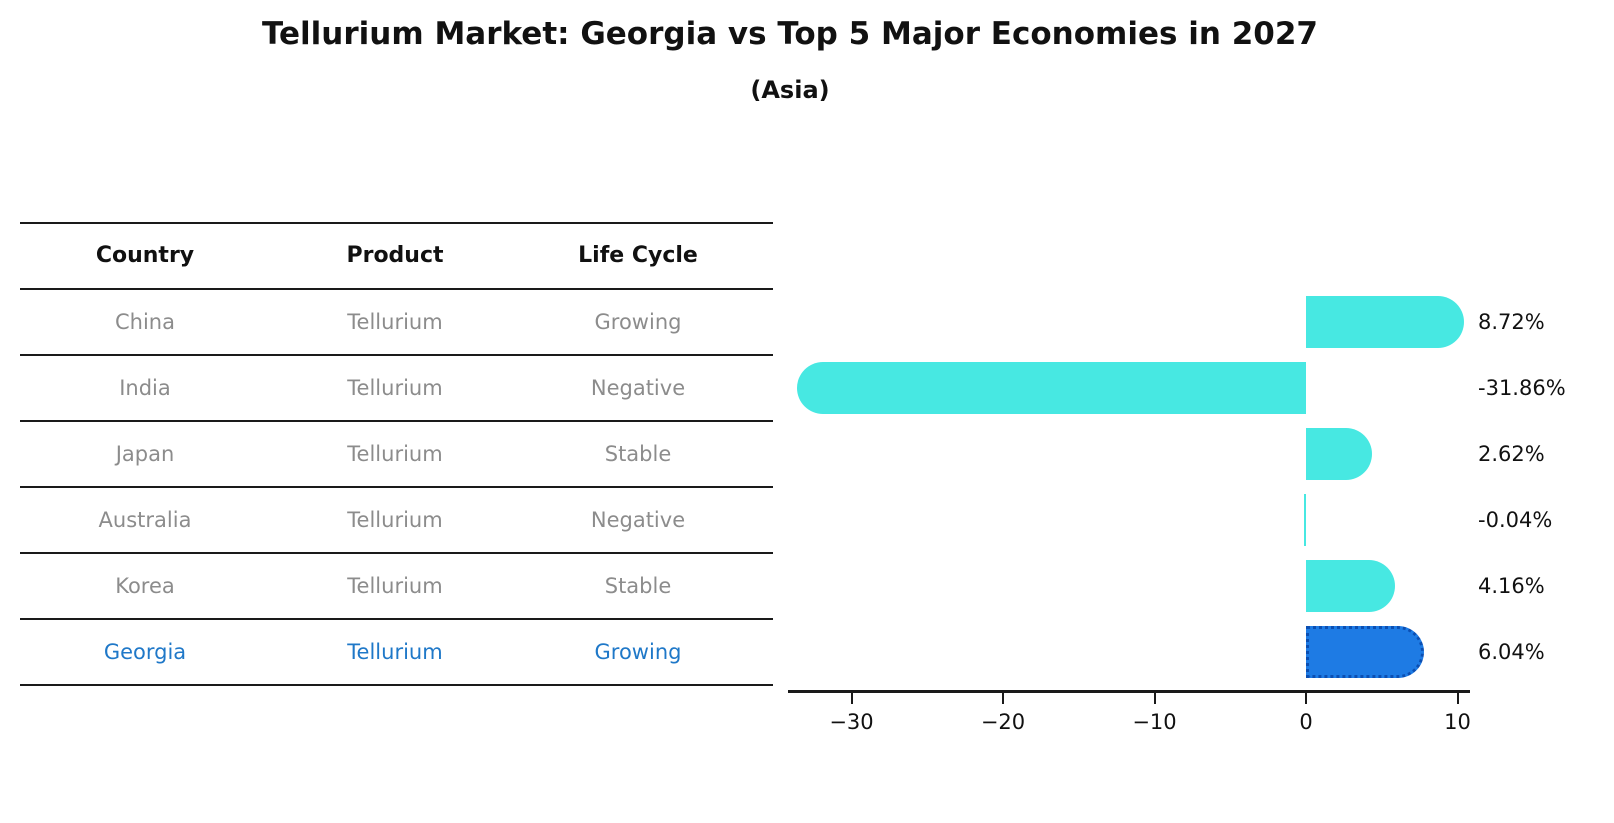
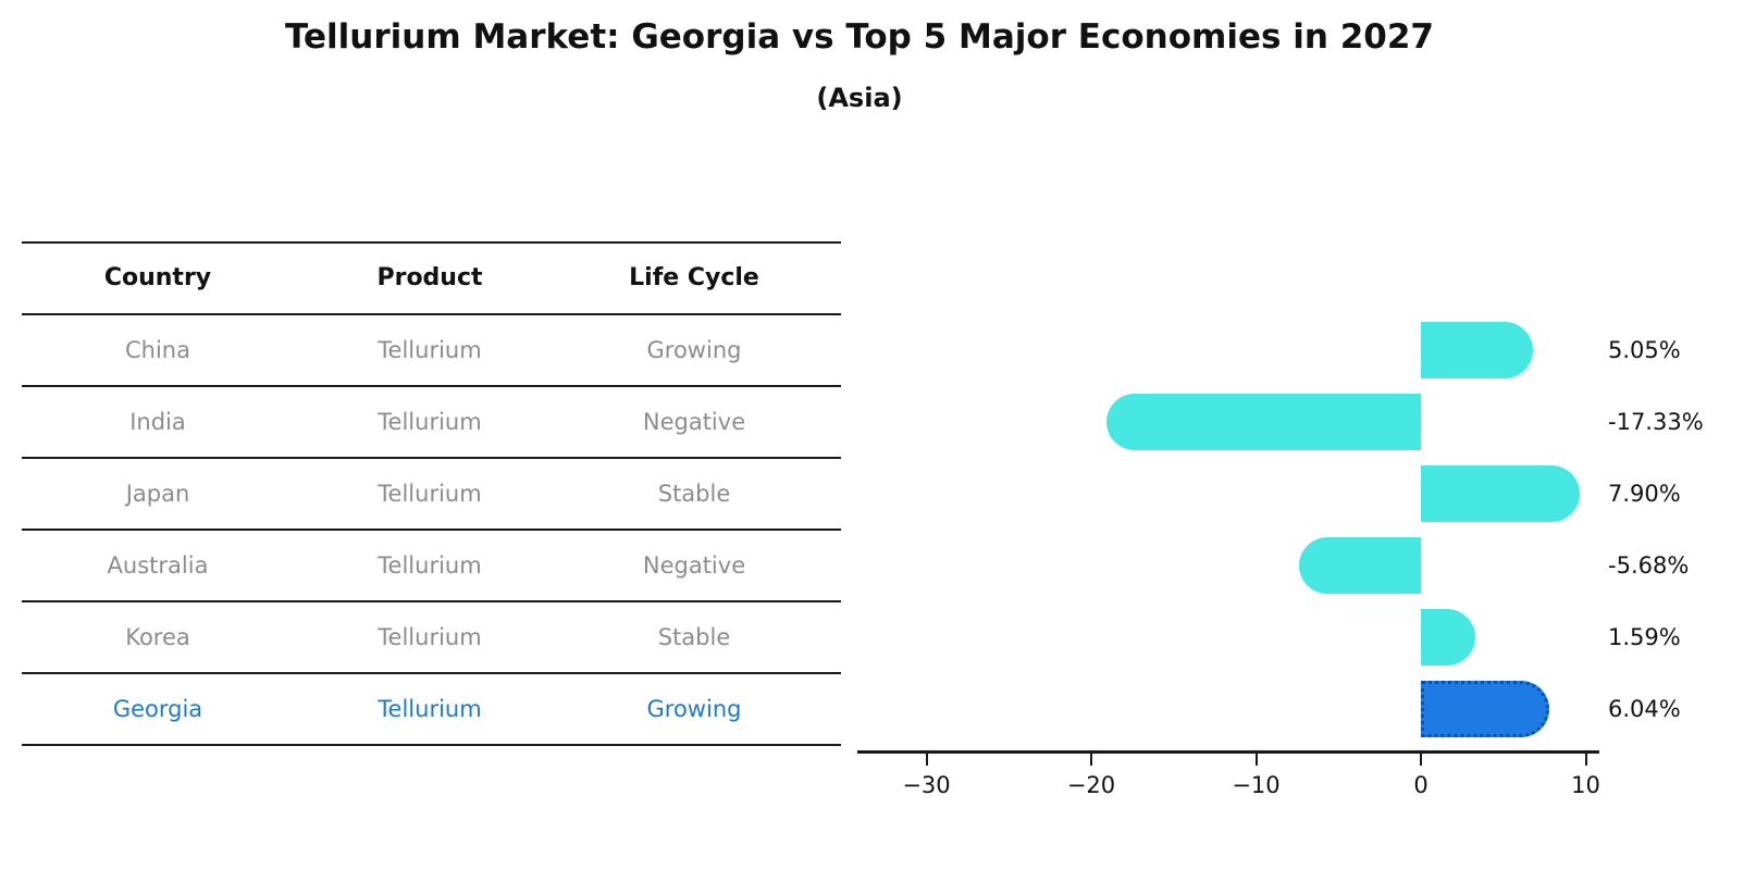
China: 8.72% -> 5.05%
India: -31.86% -> -17.33%
Japan: 2.62% -> 7.90%
Australia: -0.04% -> -5.68%
Korea: 4.16% -> 1.59%
